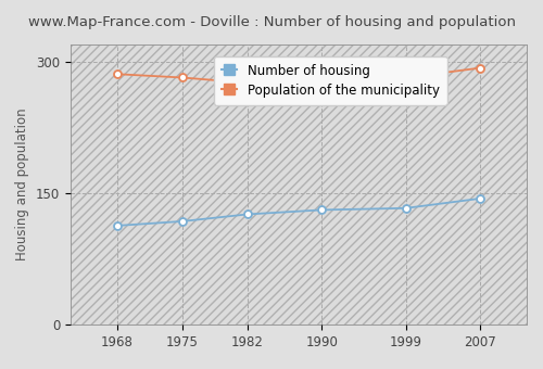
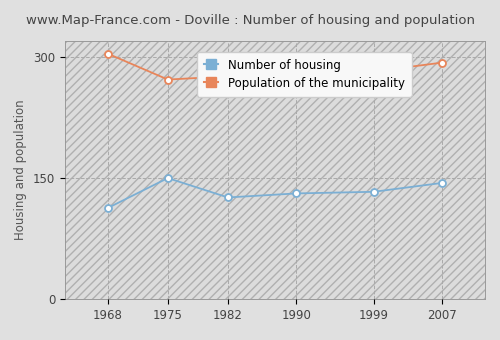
Population of the municipality/1968: 286 -> 304
Number of housing/1975: 118 -> 150
Population of the municipality/1975: 282 -> 272
